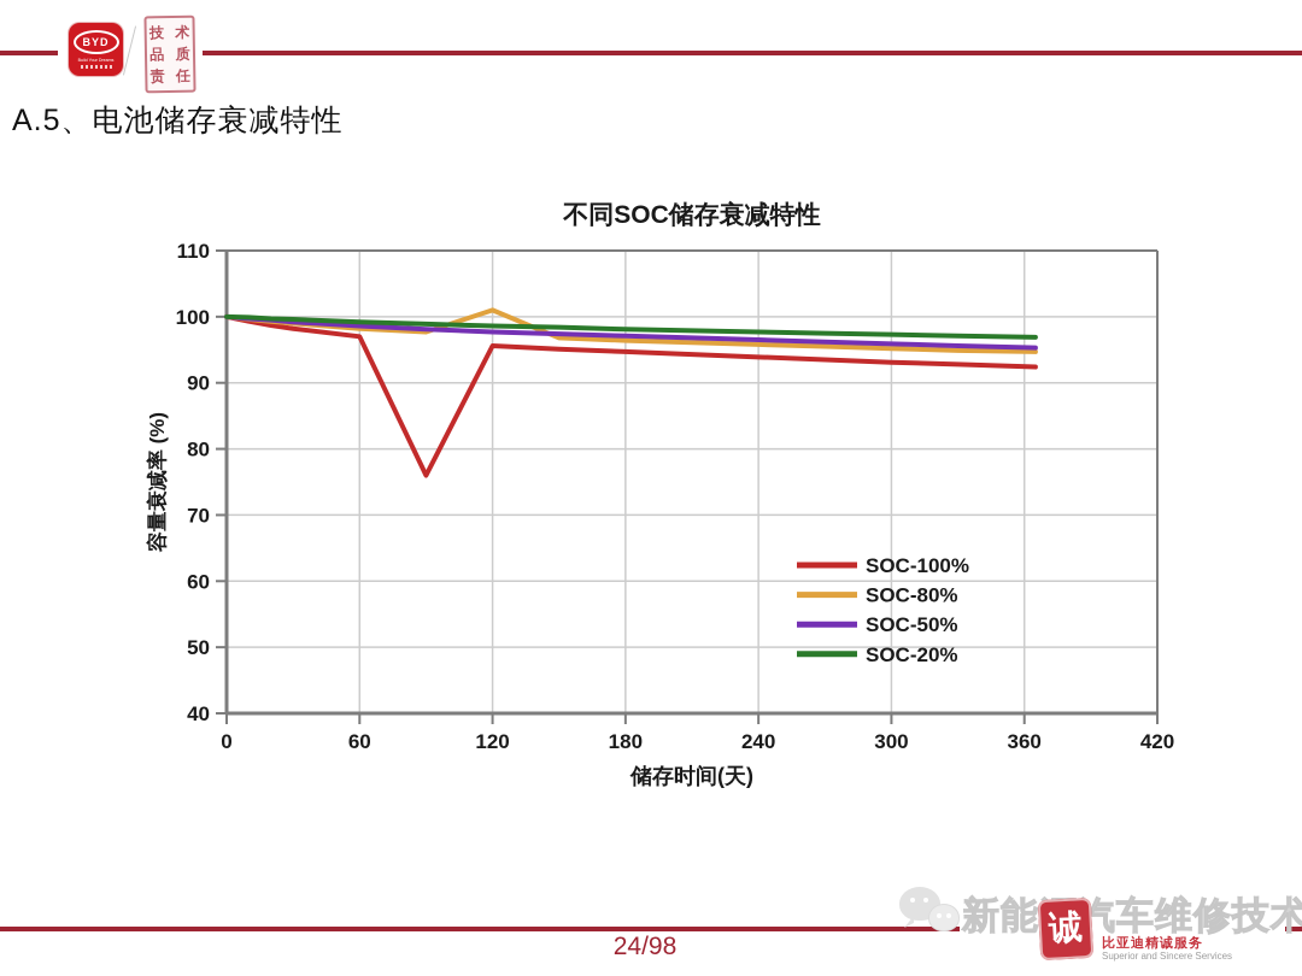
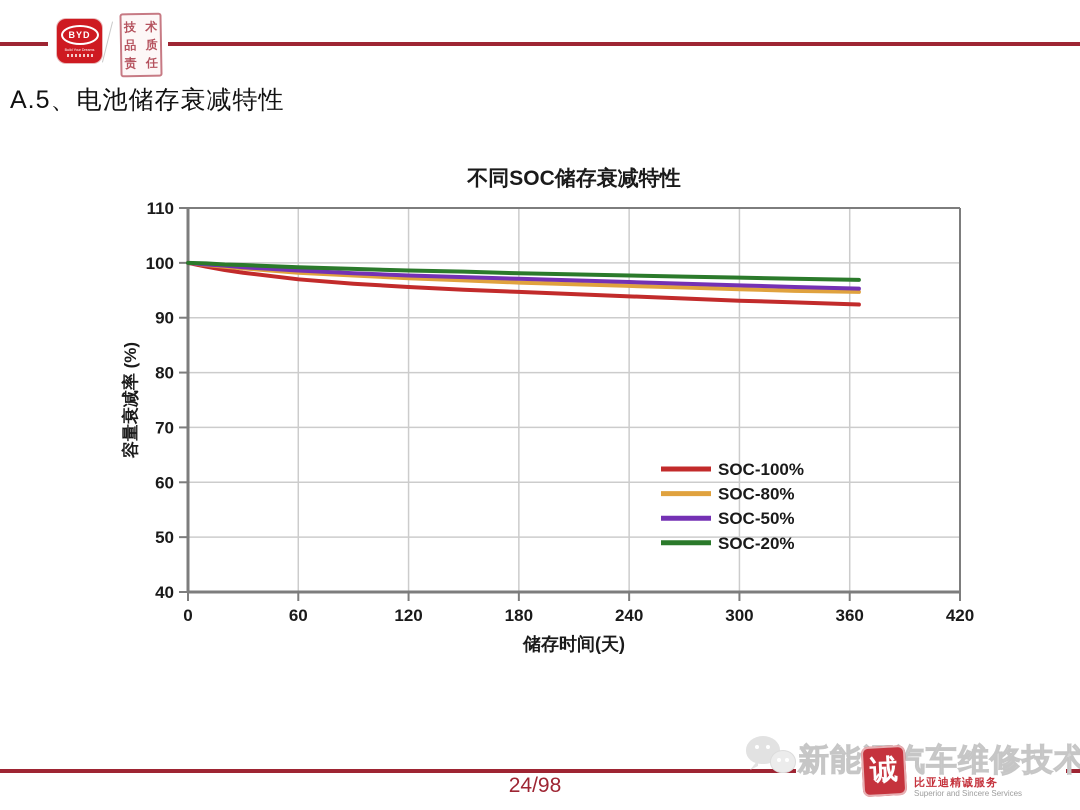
SOC-100%/90: 76 -> 96
SOC-80%/120: 101 -> 97
